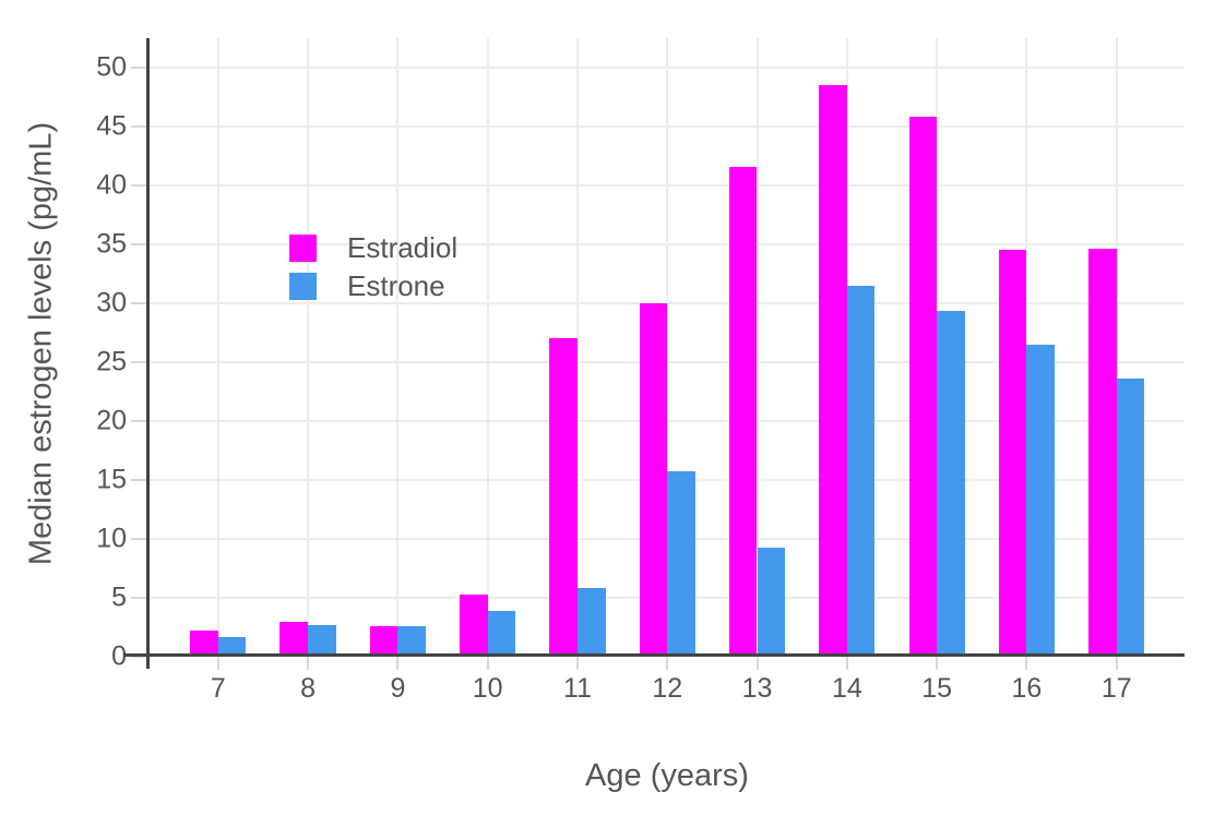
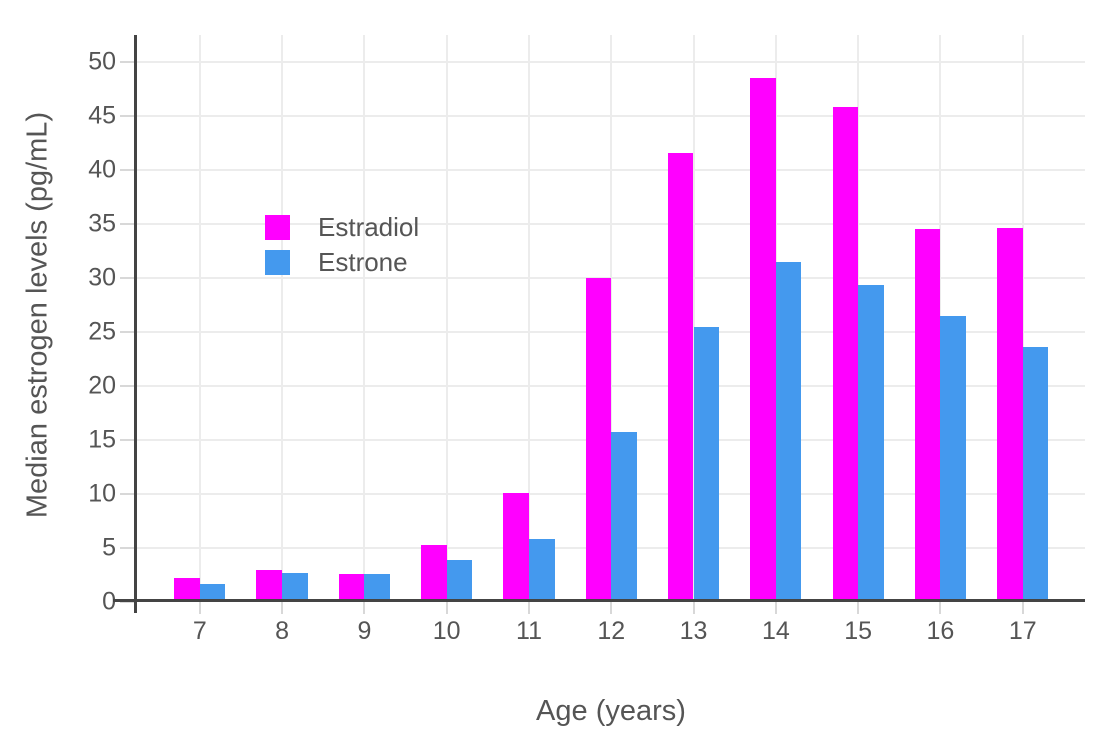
Estradiol/11: 27.0 -> 10.1
Estrone/13: 9.3 -> 25.5
